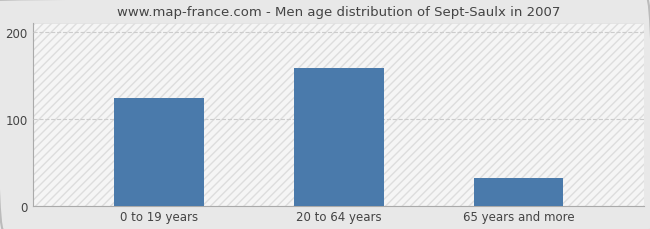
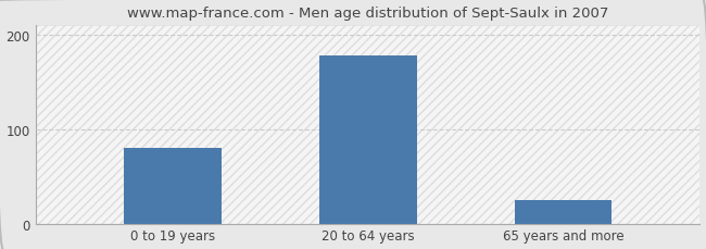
0 to 19 years: 124 -> 80
20 to 64 years: 158 -> 178
65 years and more: 32 -> 25
